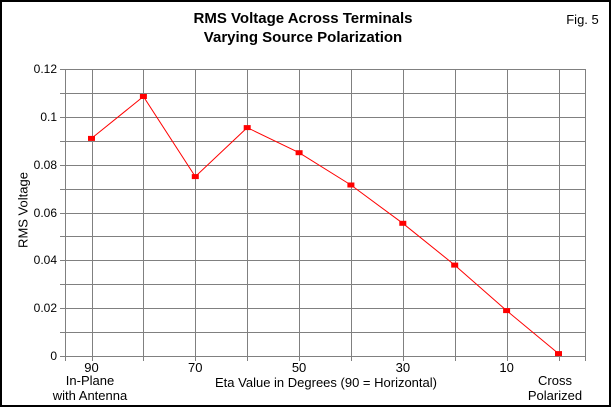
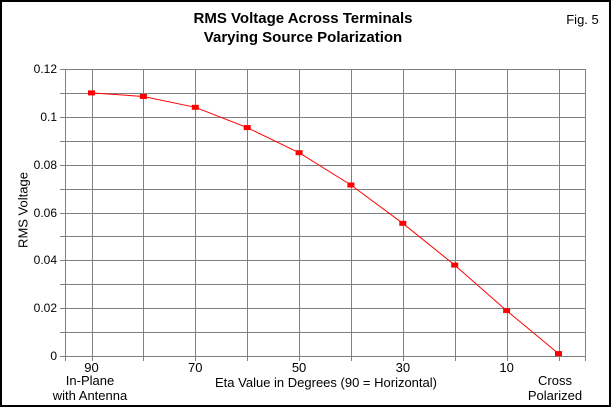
90: 0.091 -> 0.110
70: 0.075 -> 0.104
